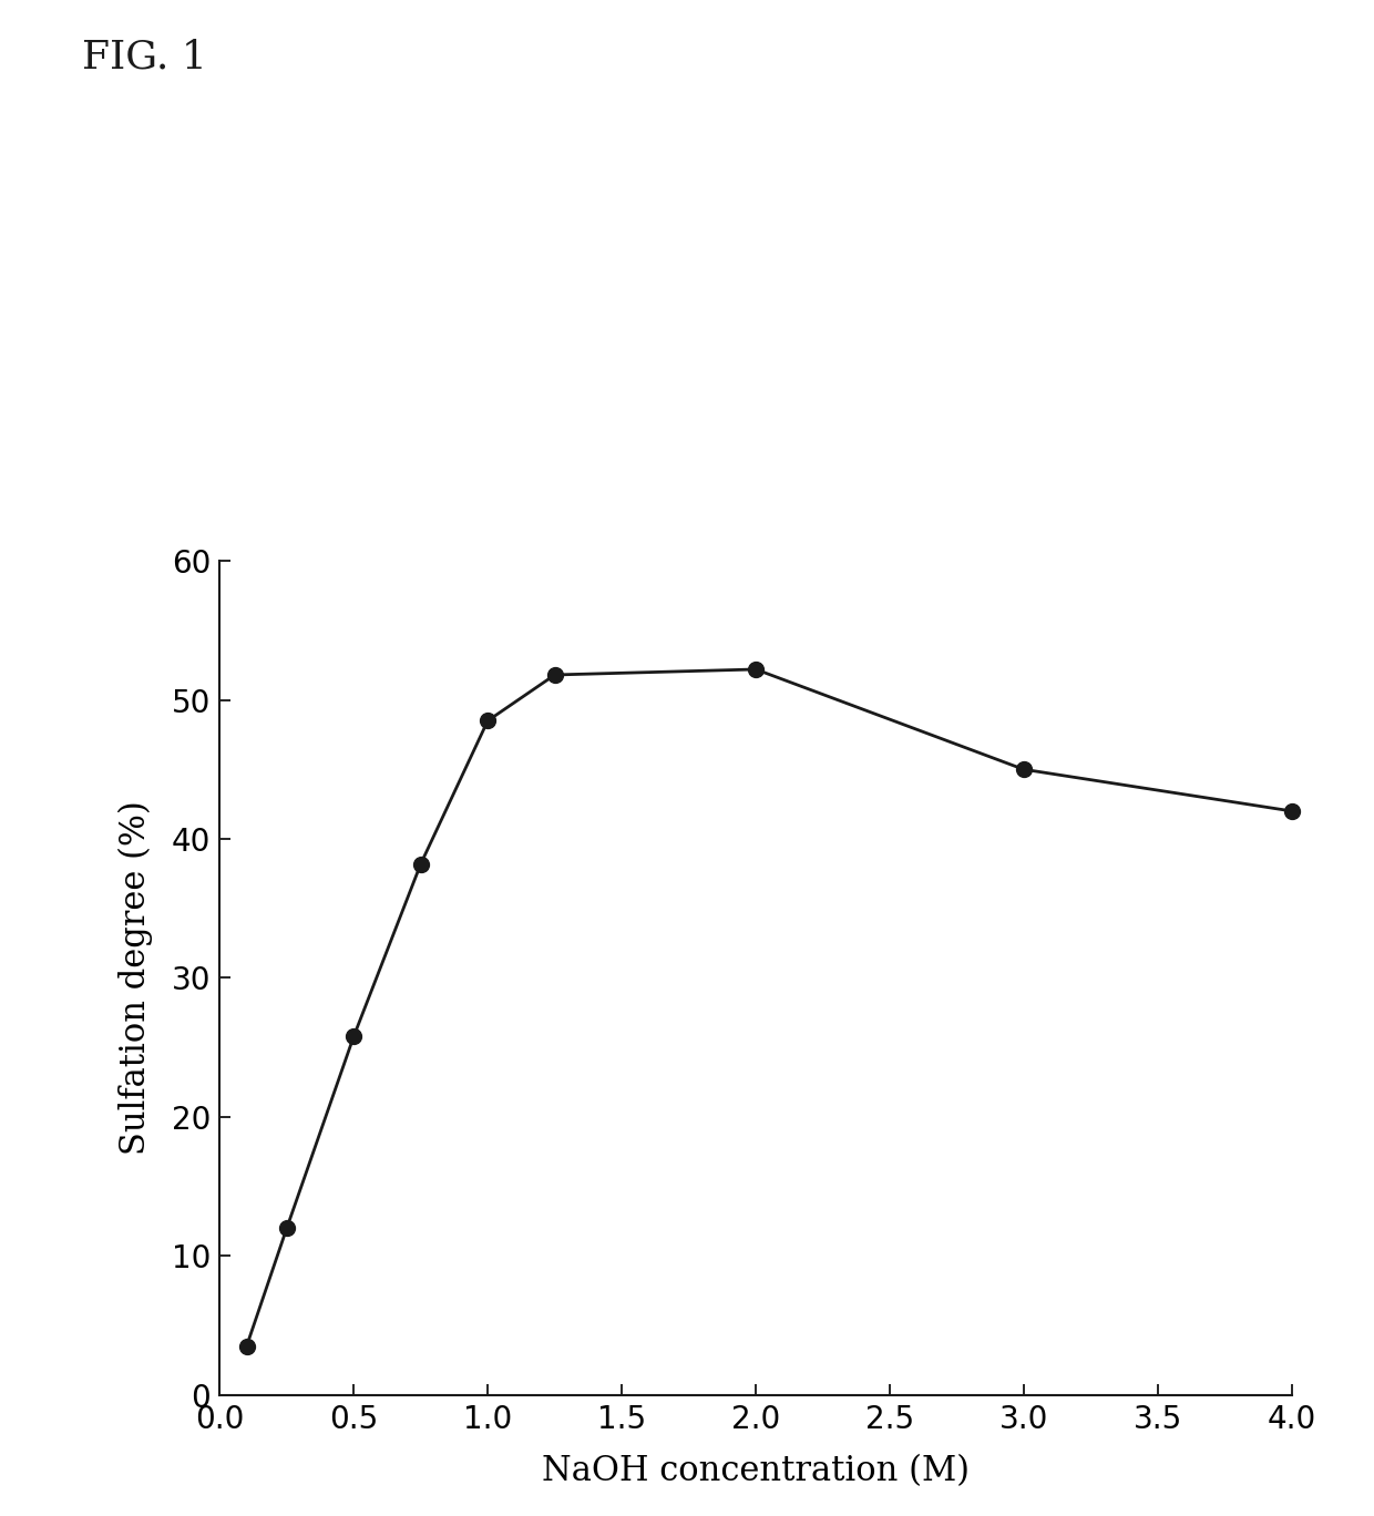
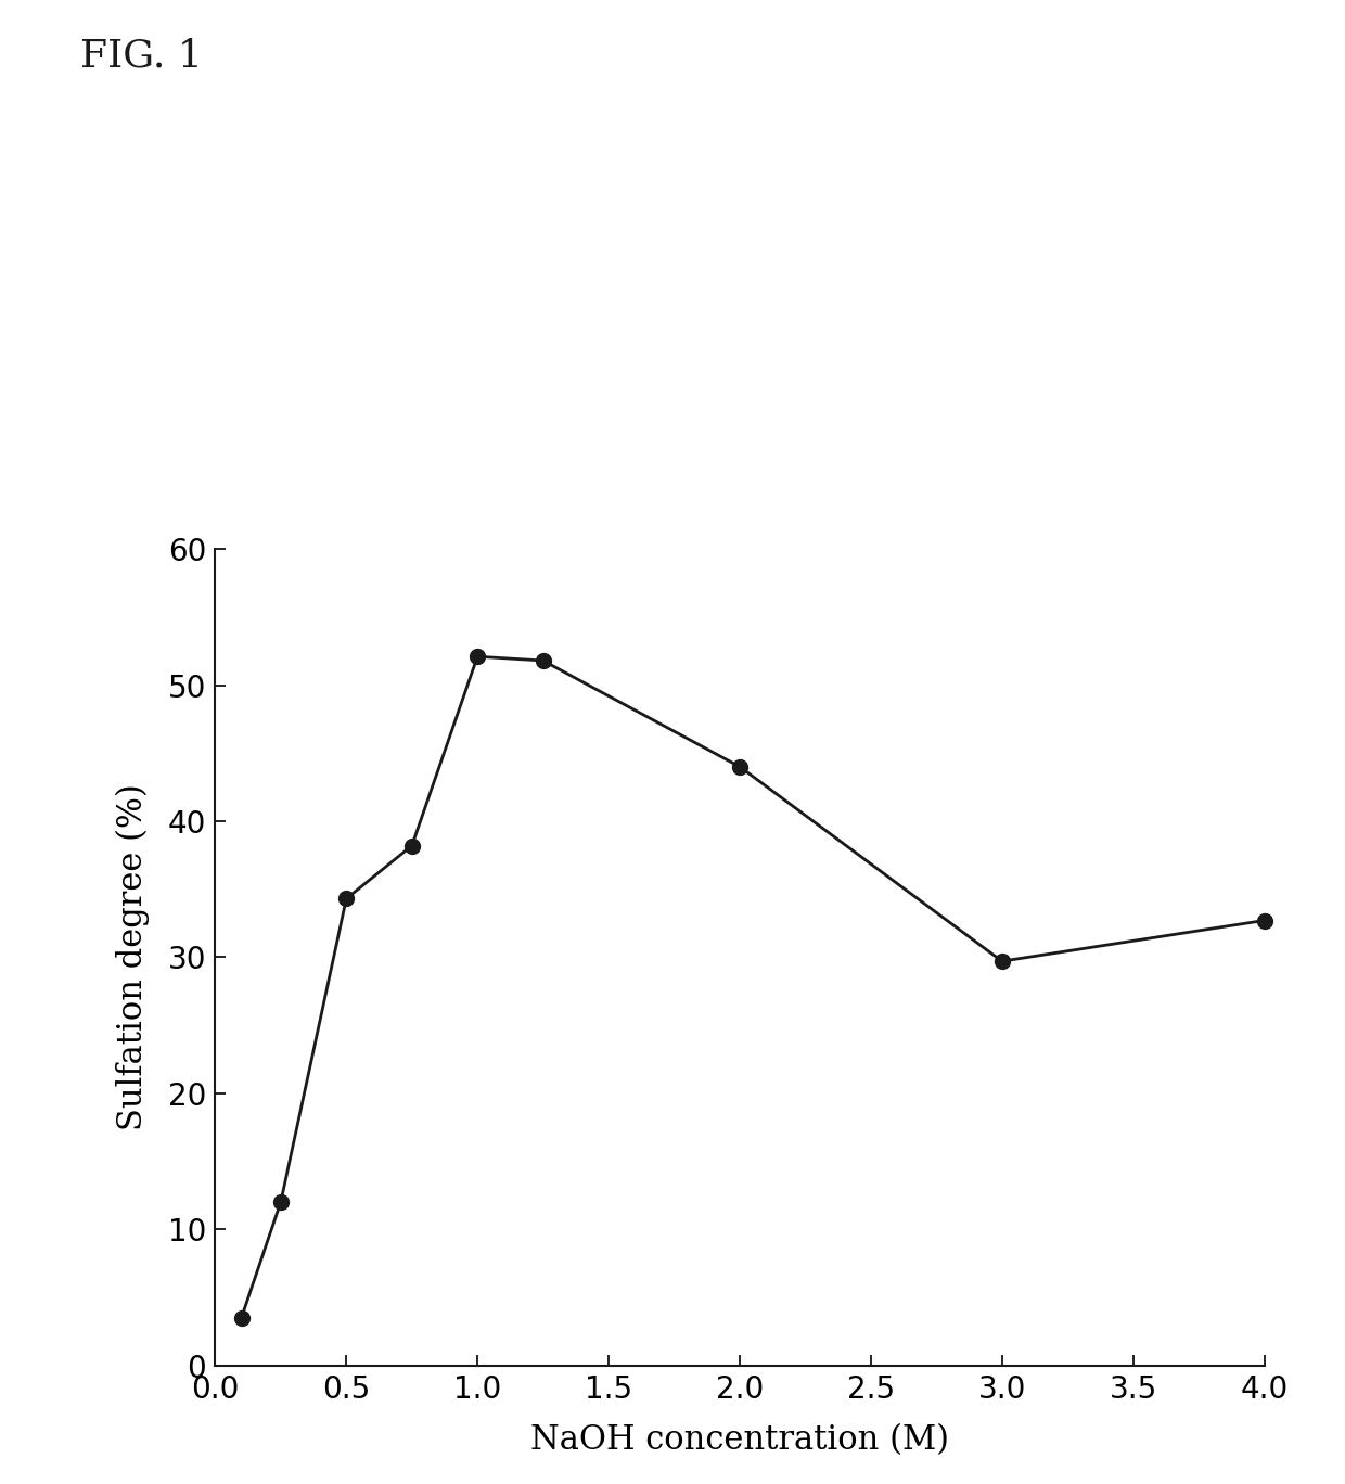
0.5: 25.8 -> 34.3
1.0: 48.5 -> 52.1
2.0: 52.2 -> 44.0
3.0: 45.0 -> 29.7
4.0: 42.0 -> 32.7
